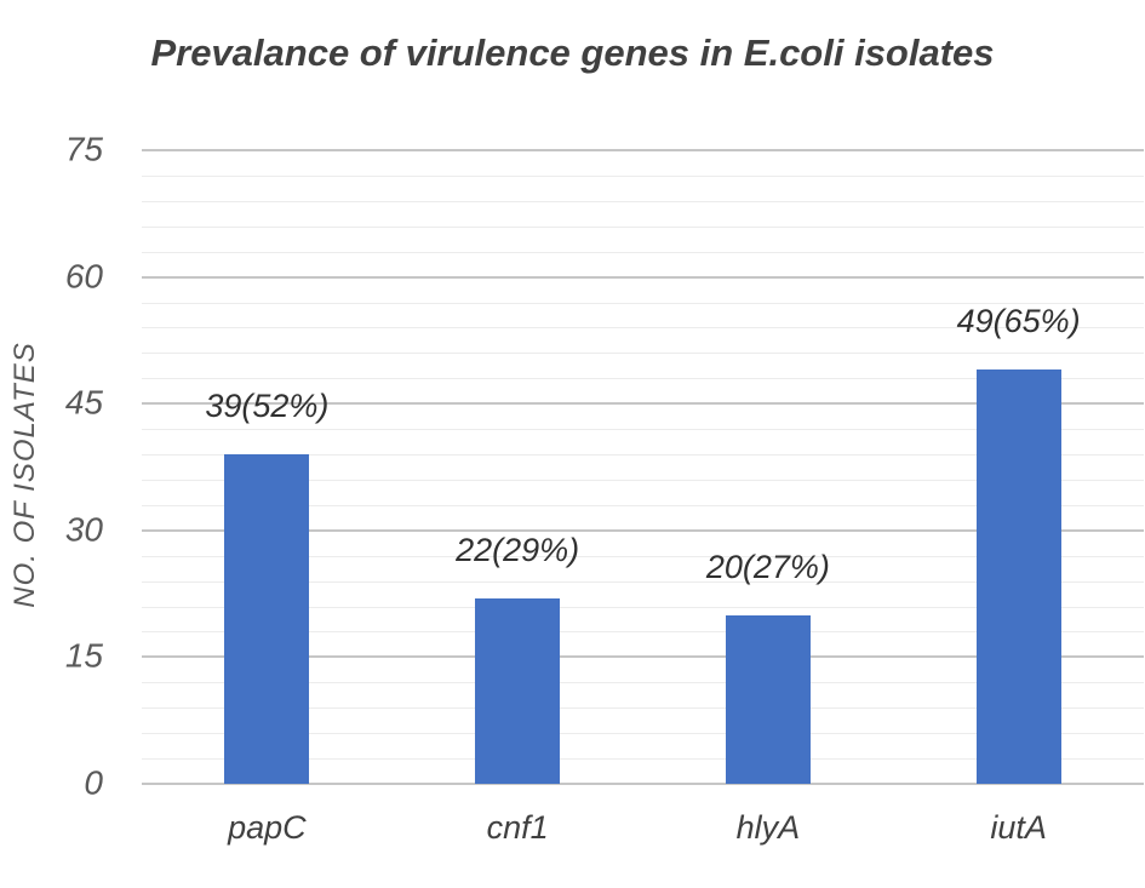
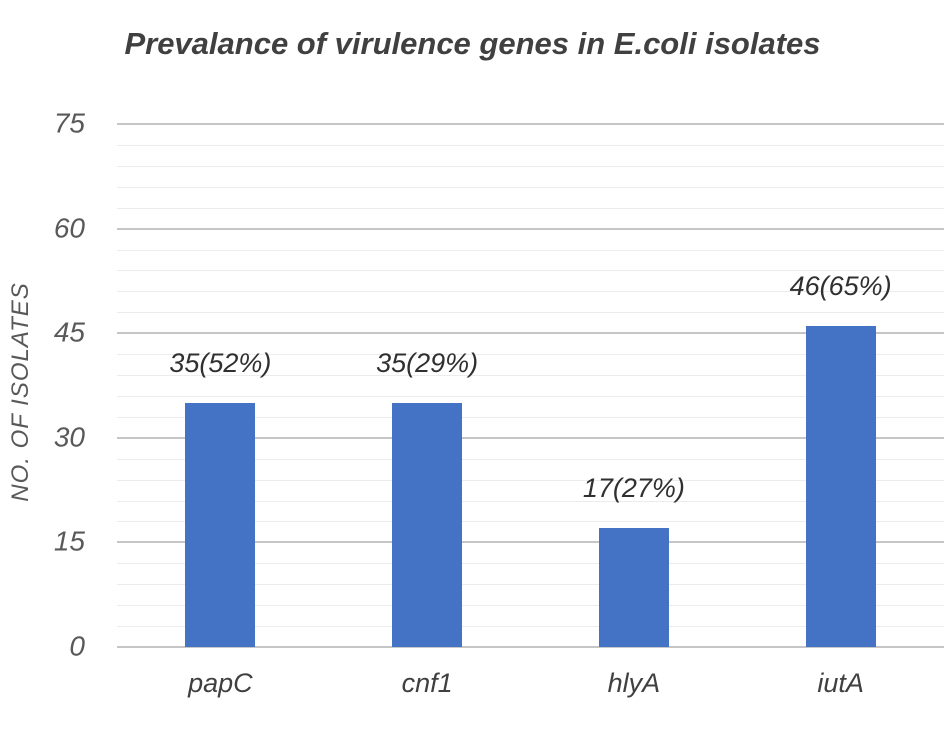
papC: 39 -> 35
cnf1: 22 -> 35
hlyA: 20 -> 17
iutA: 49 -> 46
